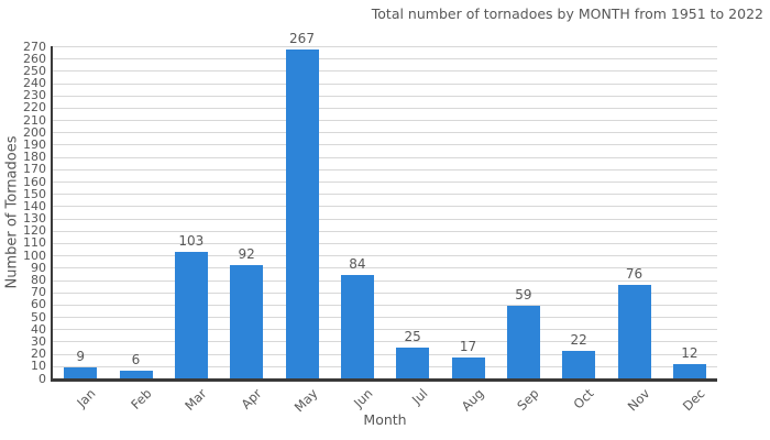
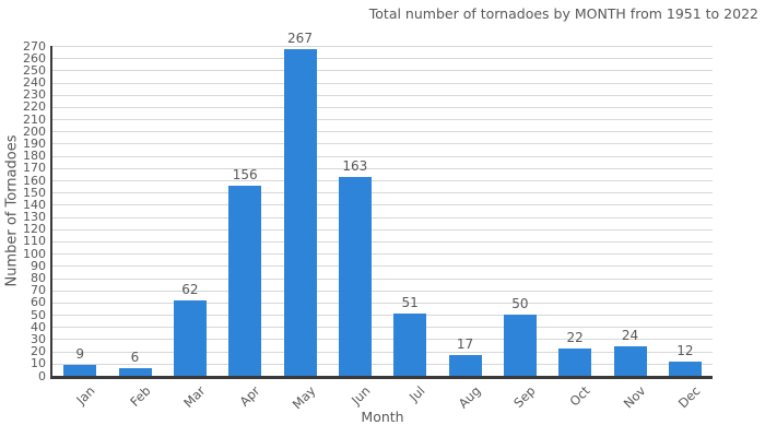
Mar: 103 -> 62
Apr: 92 -> 156
Jun: 84 -> 163
Jul: 25 -> 51
Sep: 59 -> 50
Nov: 76 -> 24
